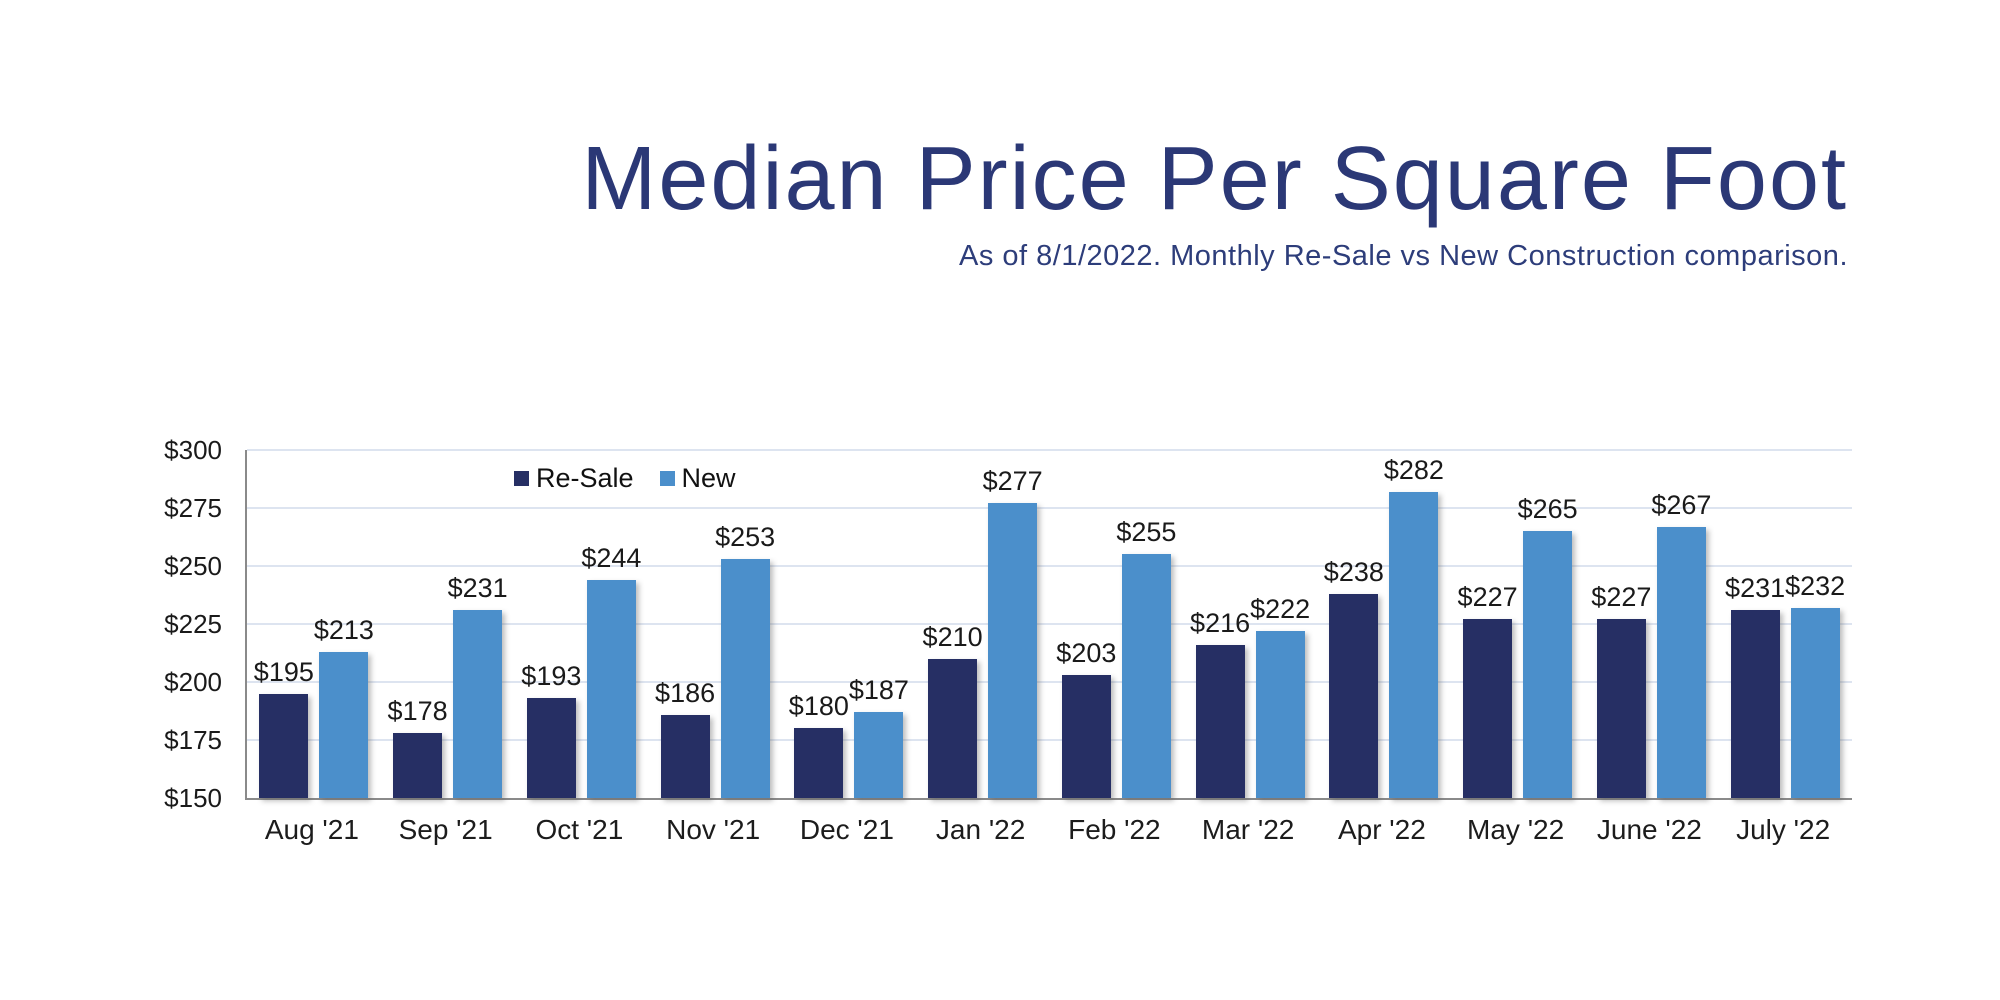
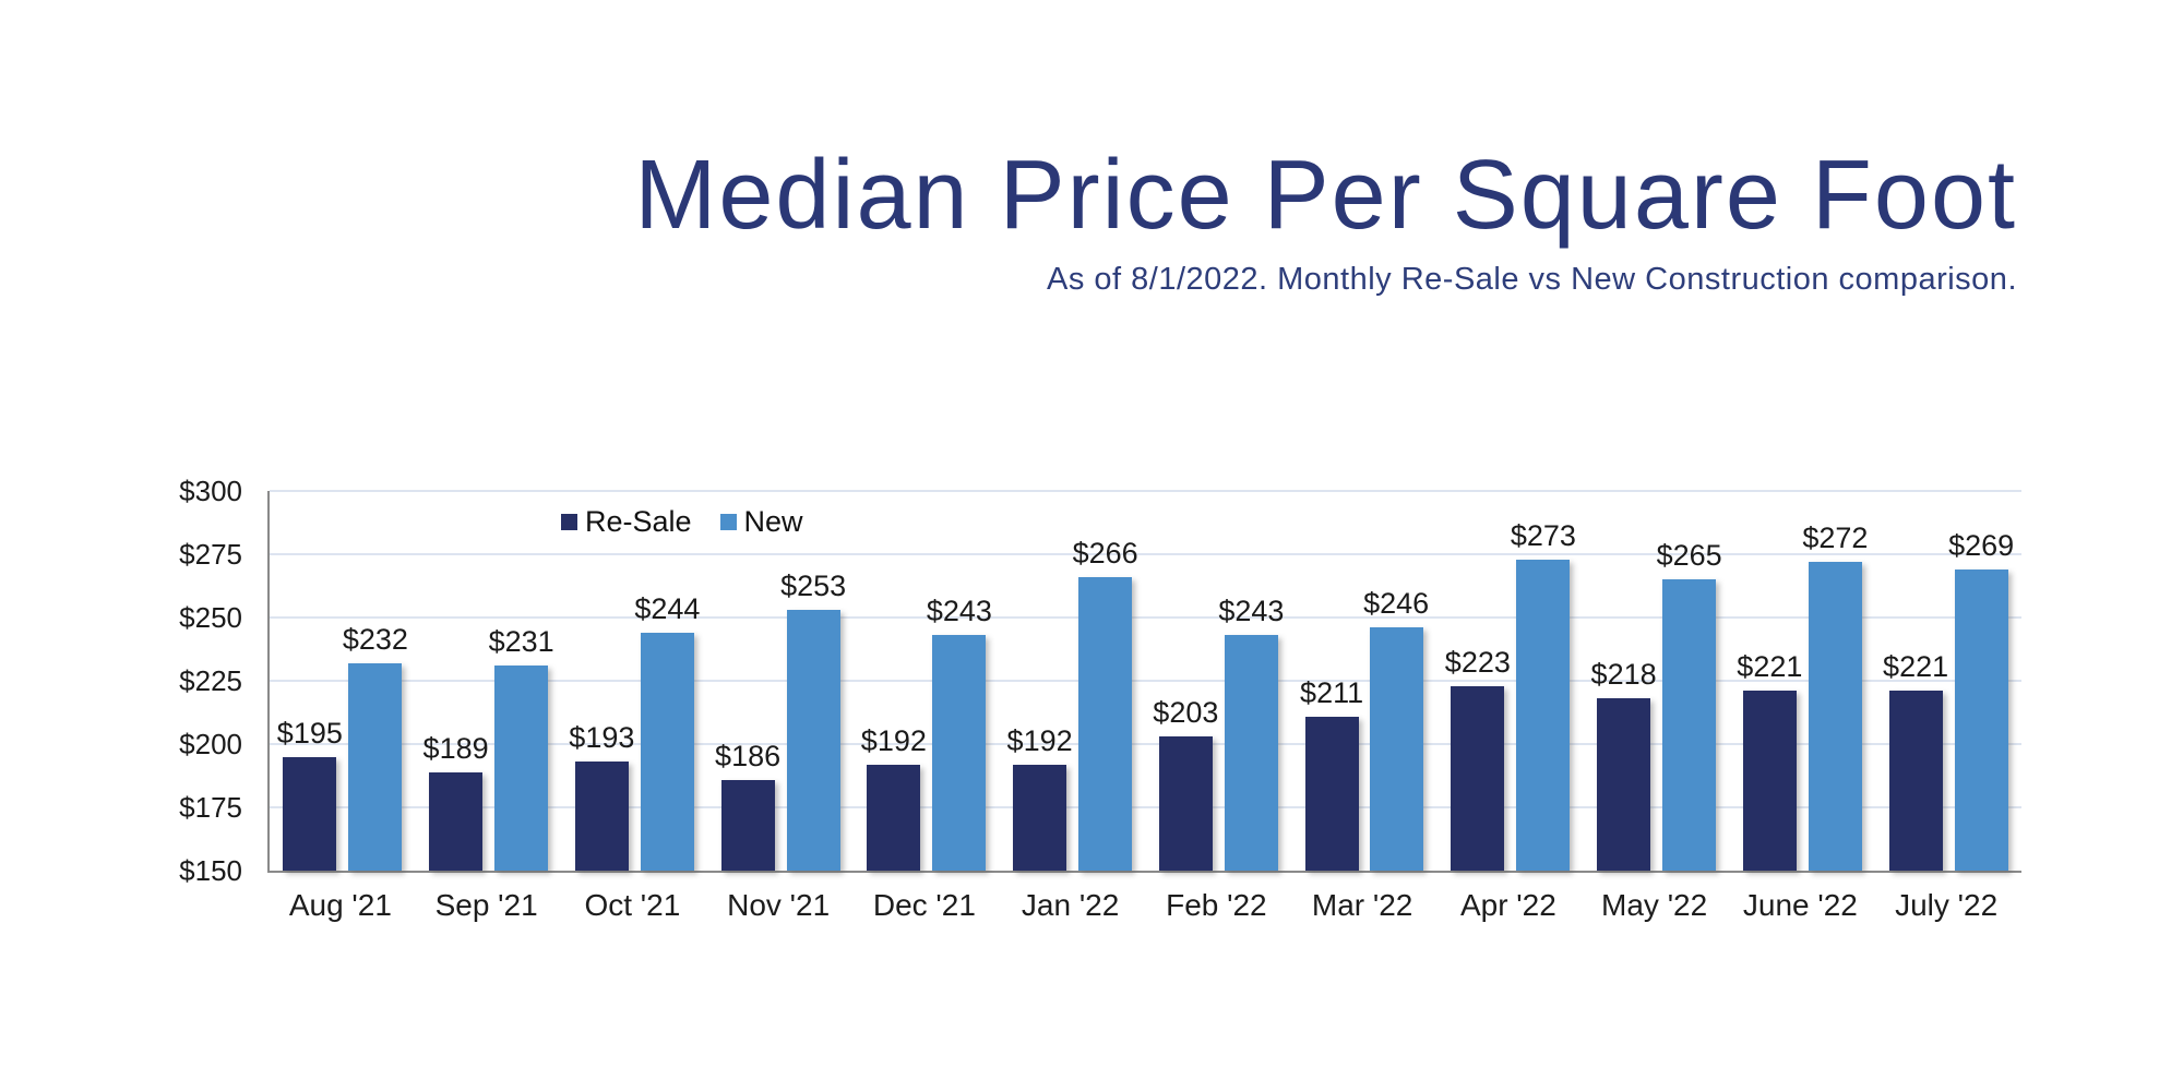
New/Aug '21: $213 -> $232
Re-Sale/Sep '21: $178 -> $189
Re-Sale/Dec '21: $180 -> $192
New/Dec '21: $187 -> $243
Re-Sale/Jan '22: $210 -> $192
New/Jan '22: $277 -> $266
New/Feb '22: $255 -> $243
Re-Sale/Mar '22: $216 -> $211
New/Mar '22: $222 -> $246
Re-Sale/Apr '22: $238 -> $223
New/Apr '22: $282 -> $273
Re-Sale/May '22: $227 -> $218
Re-Sale/June '22: $227 -> $221
New/June '22: $267 -> $272
Re-Sale/July '22: $231 -> $221
New/July '22: $232 -> $269
